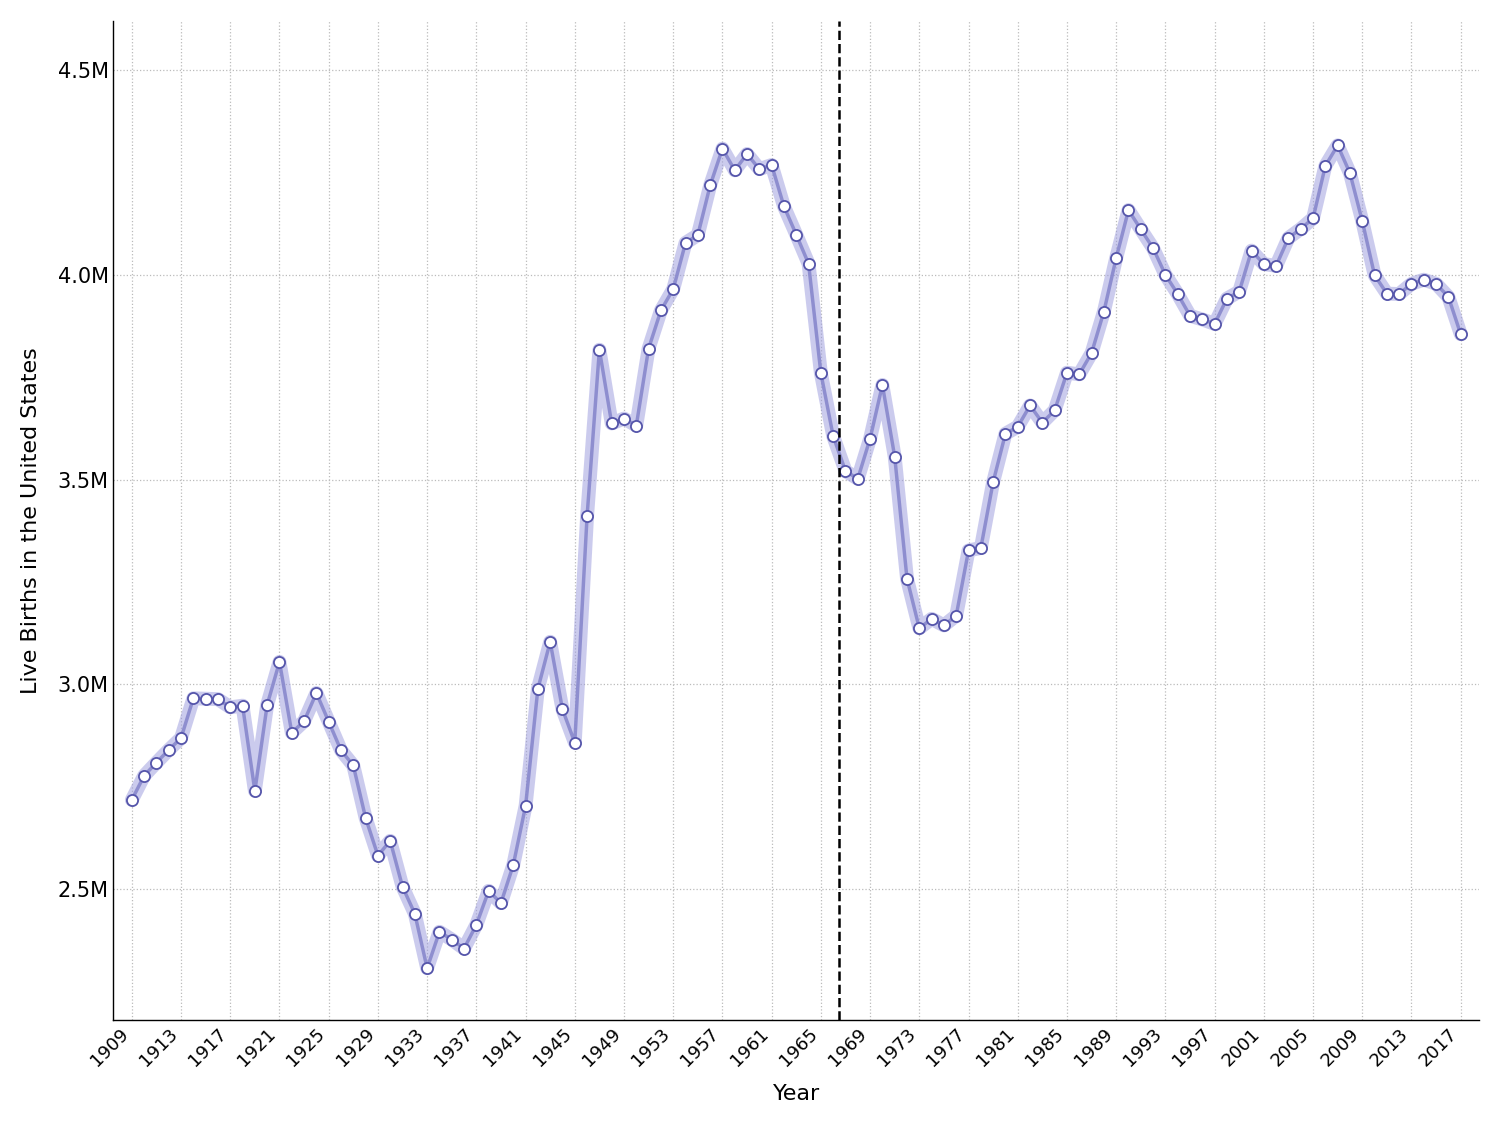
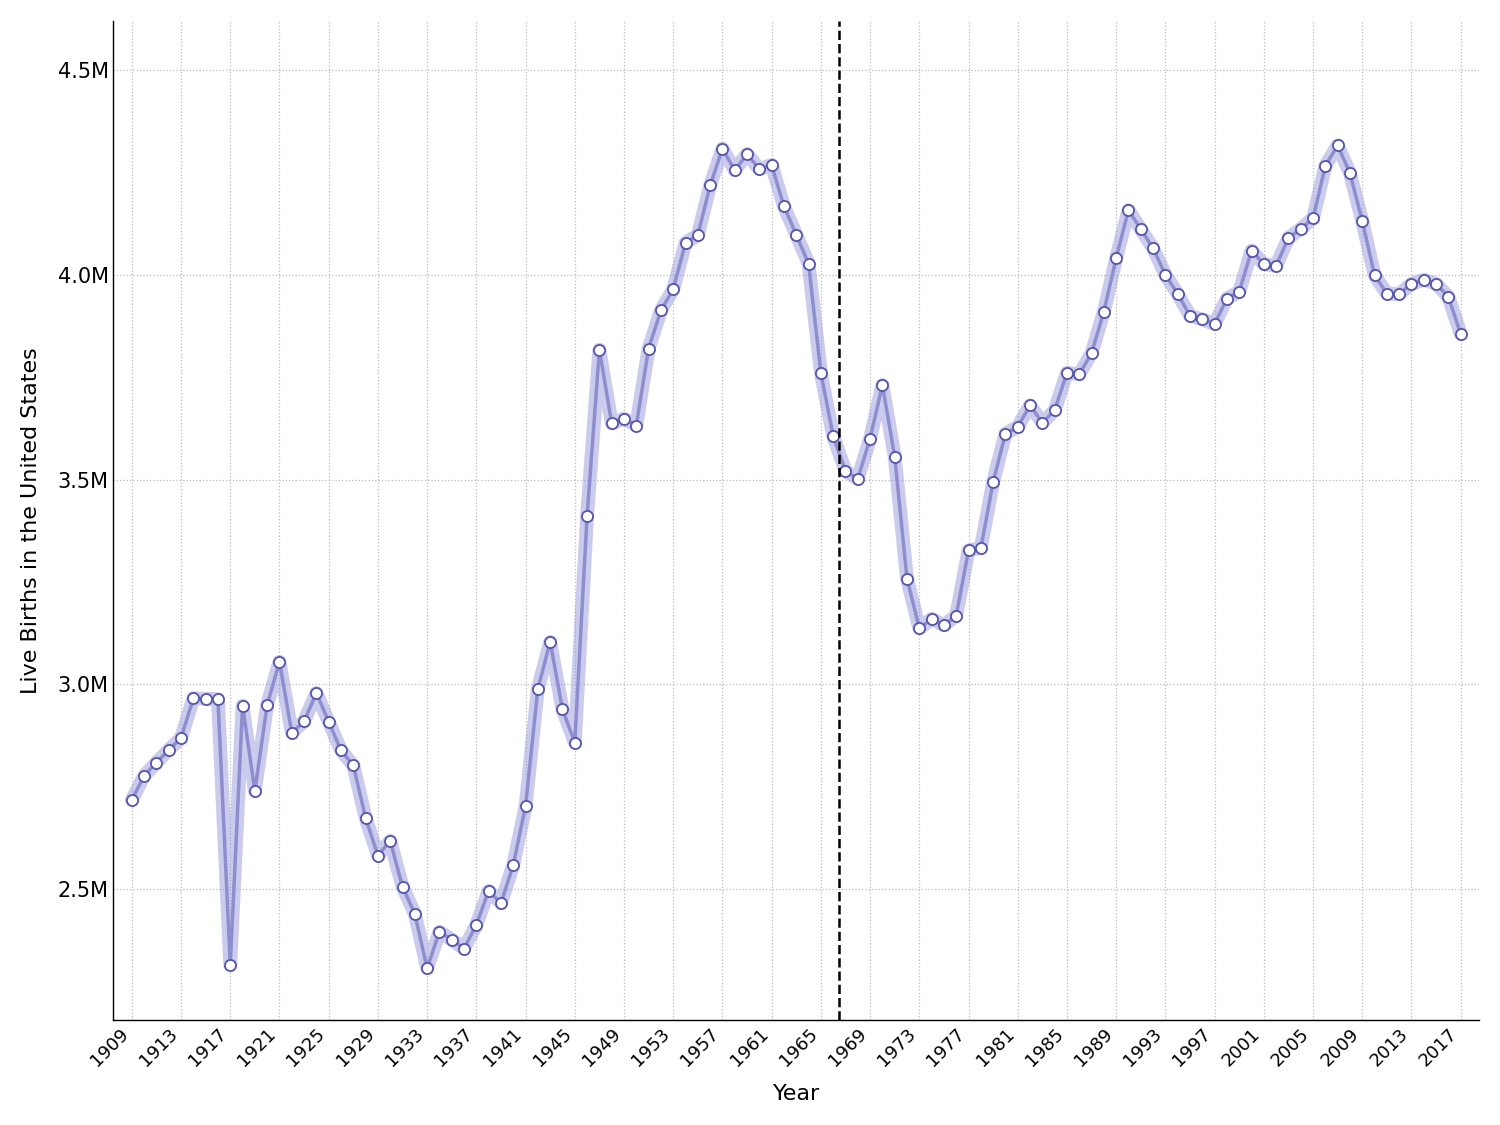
1917: 2.944M -> 2.315M
